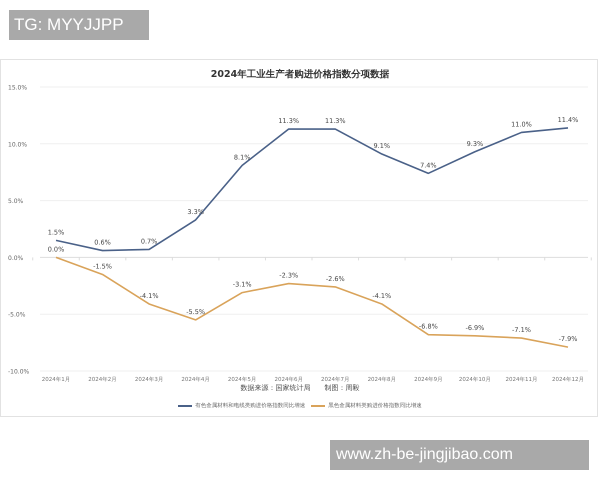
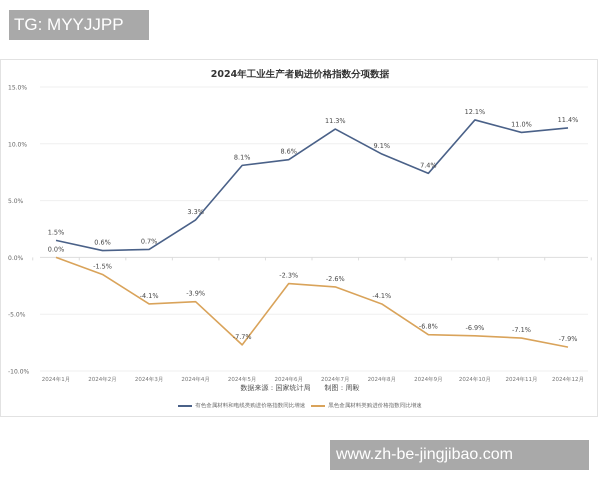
黑色金属材料类购进价格指数同比增速/2024年4月: -5.5% -> -3.9%
黑色金属材料类购进价格指数同比增速/2024年5月: -3.1% -> -7.7%
有色金属材料和电线类购进价格指数同比增速/2024年6月: 11.3% -> 8.6%
有色金属材料和电线类购进价格指数同比增速/2024年10月: 9.3% -> 12.1%
